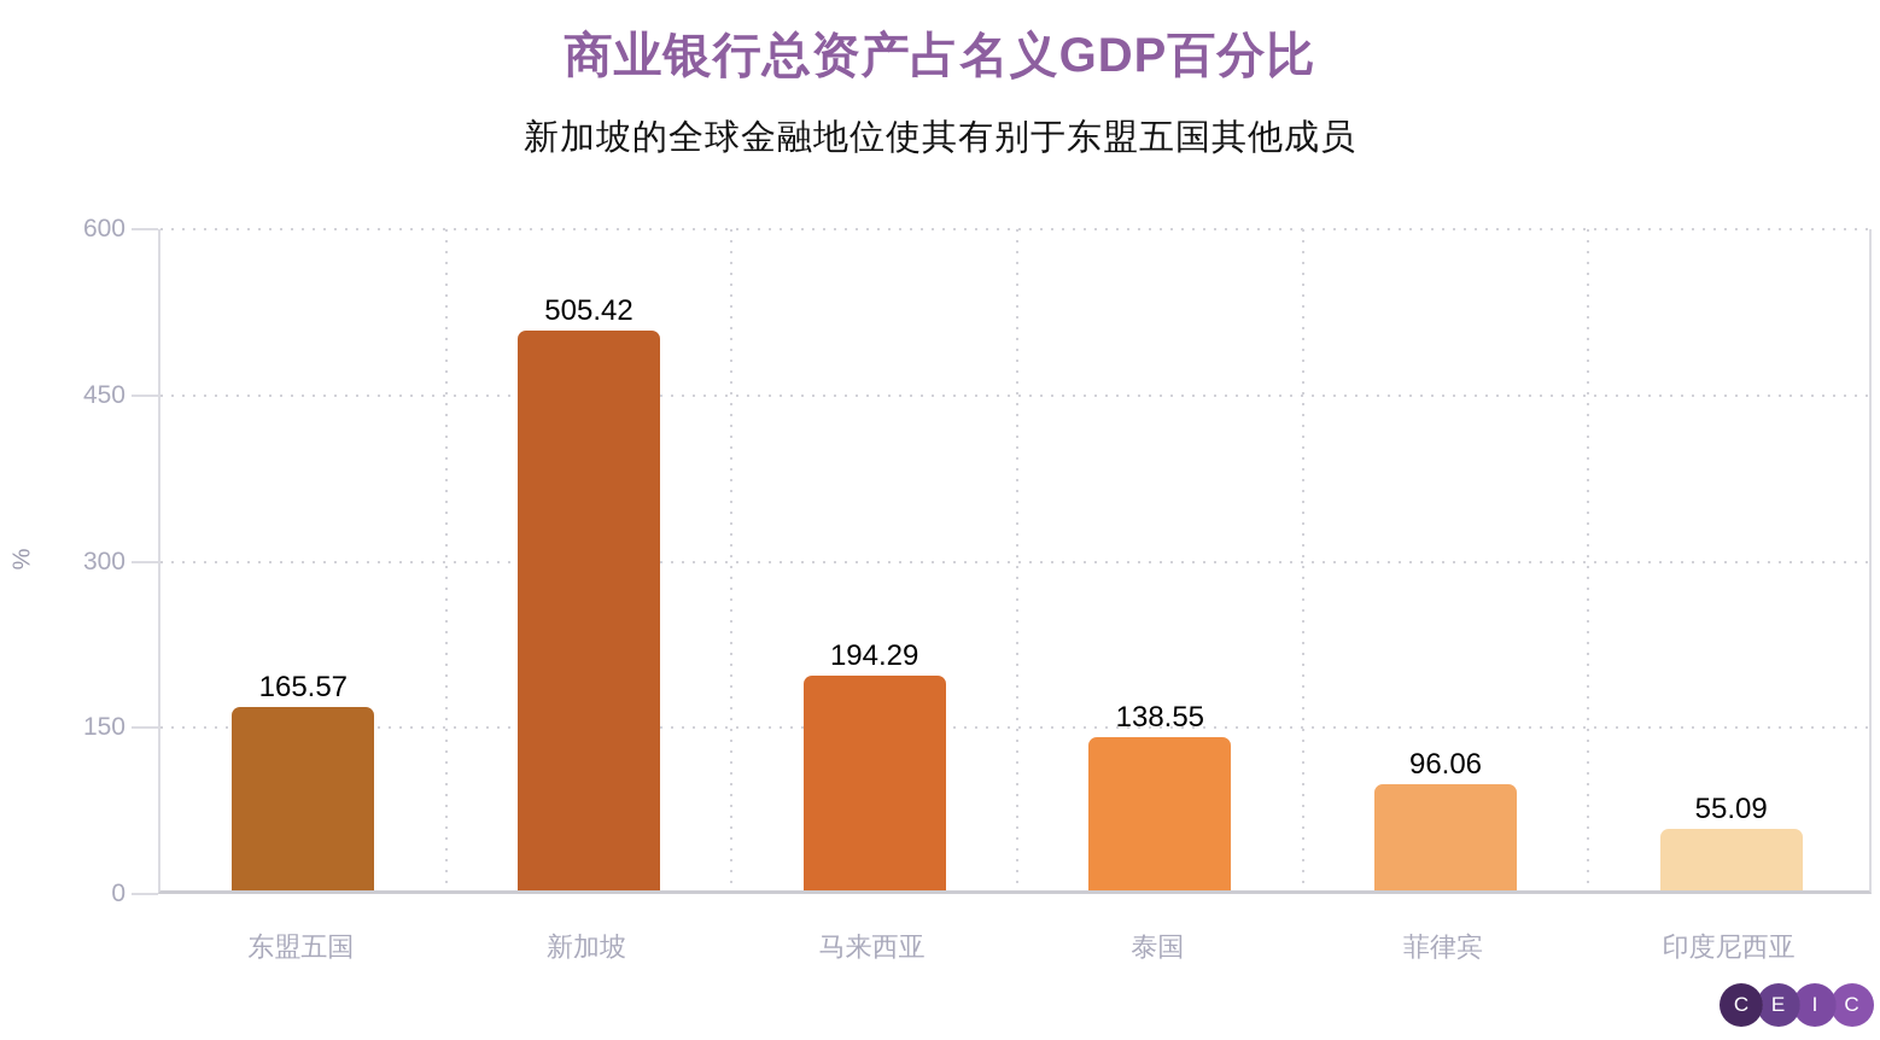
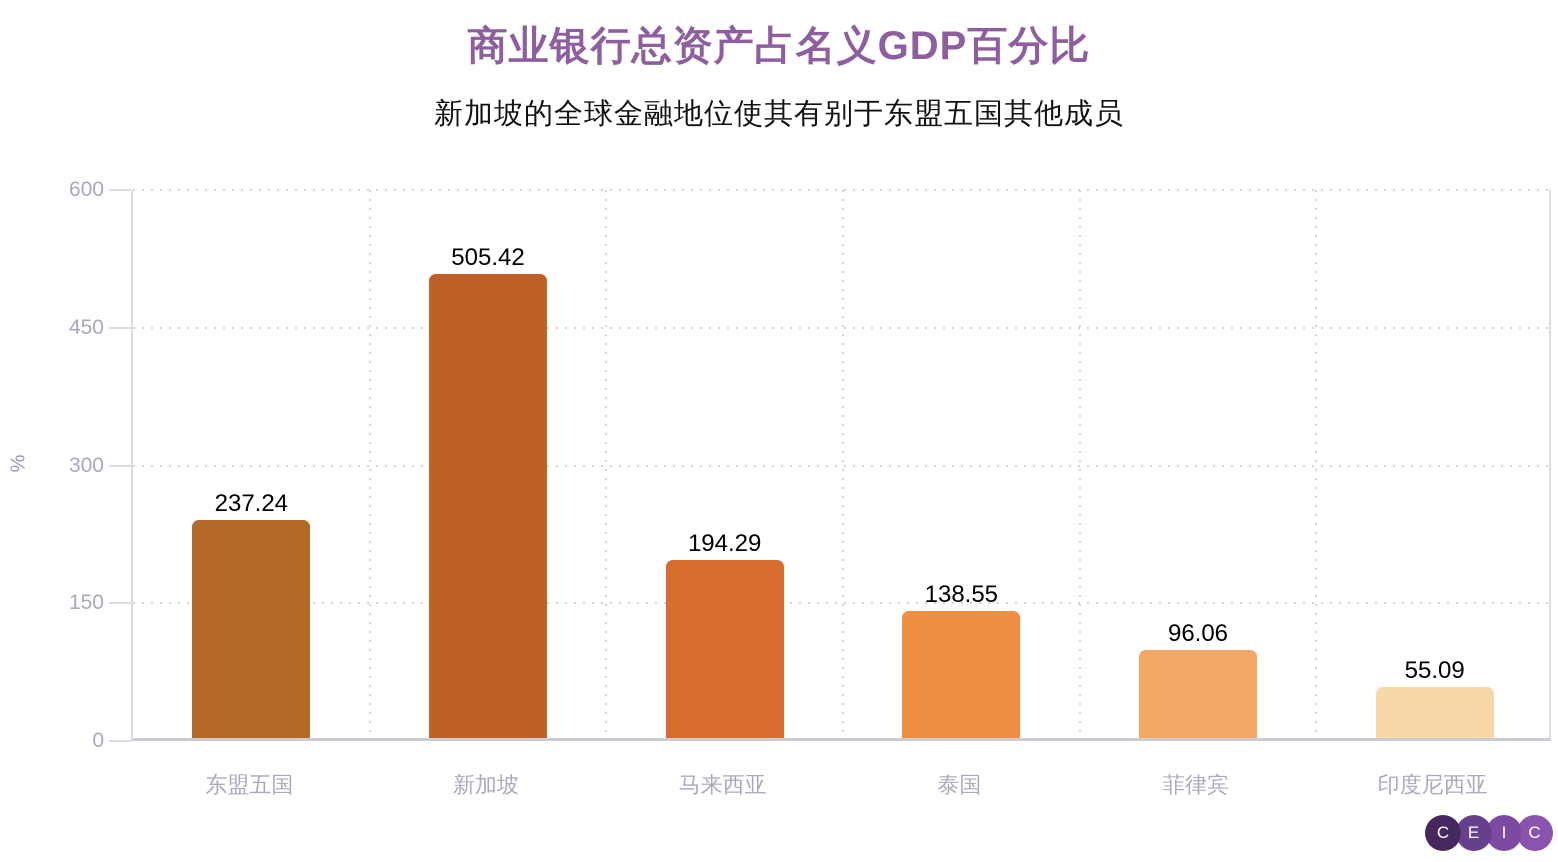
东盟五国: 165.57 -> 237.24
